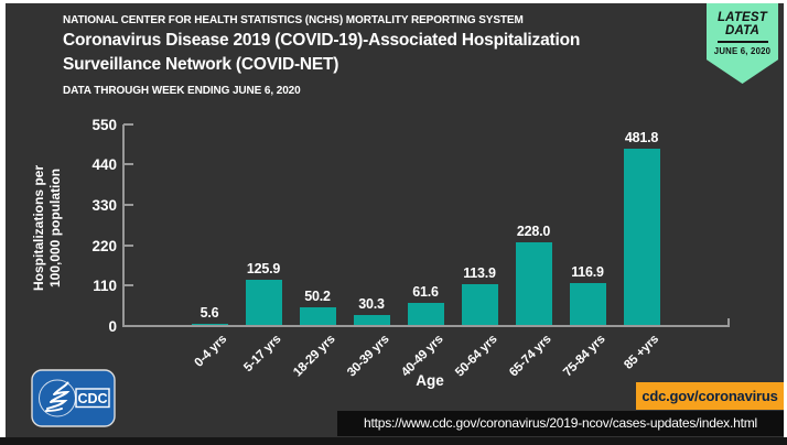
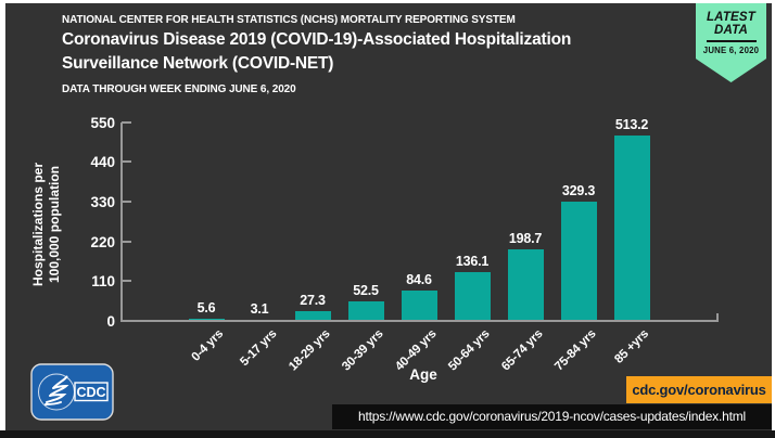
5-17 yrs: 125.9 -> 3.1
18-29 yrs: 50.2 -> 27.3
30-39 yrs: 30.3 -> 52.5
40-49 yrs: 61.6 -> 84.6
50-64 yrs: 113.9 -> 136.1
65-74 yrs: 228.0 -> 198.7
75-84 yrs: 116.9 -> 329.3
85 +yrs: 481.8 -> 513.2
